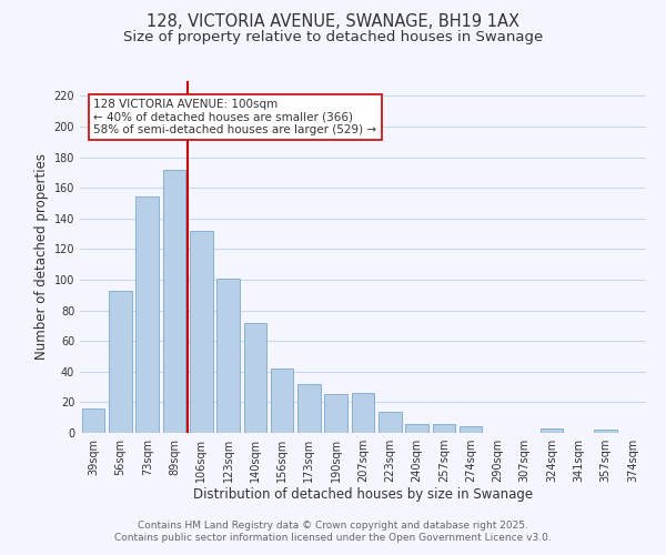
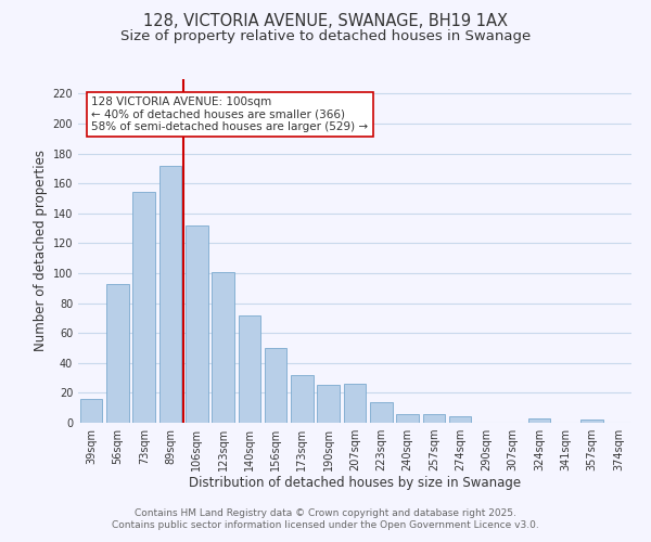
156sqm: 42 -> 50
